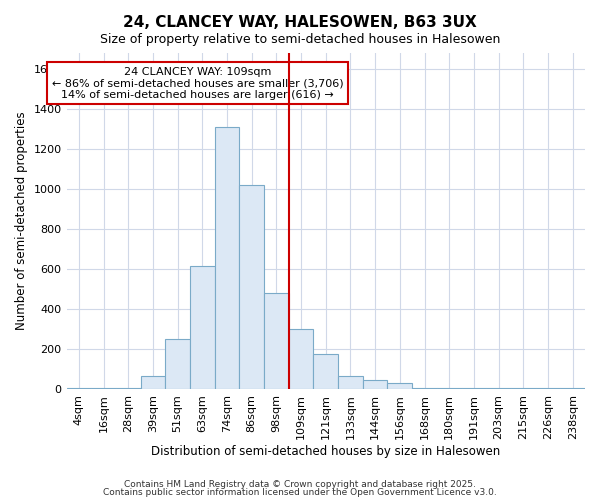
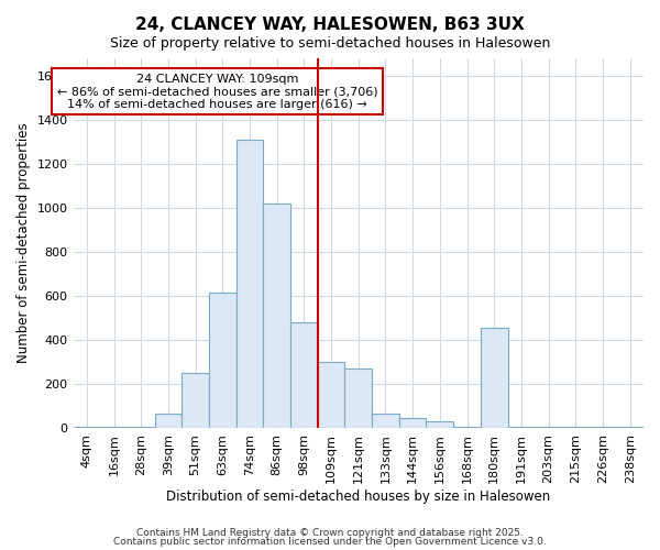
121sqm: 175 -> 270
180sqm: 5 -> 455
